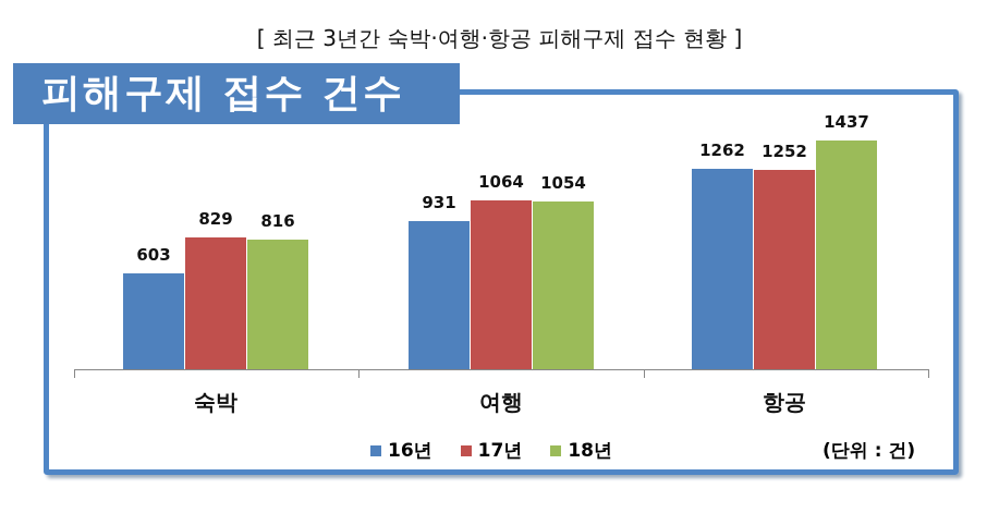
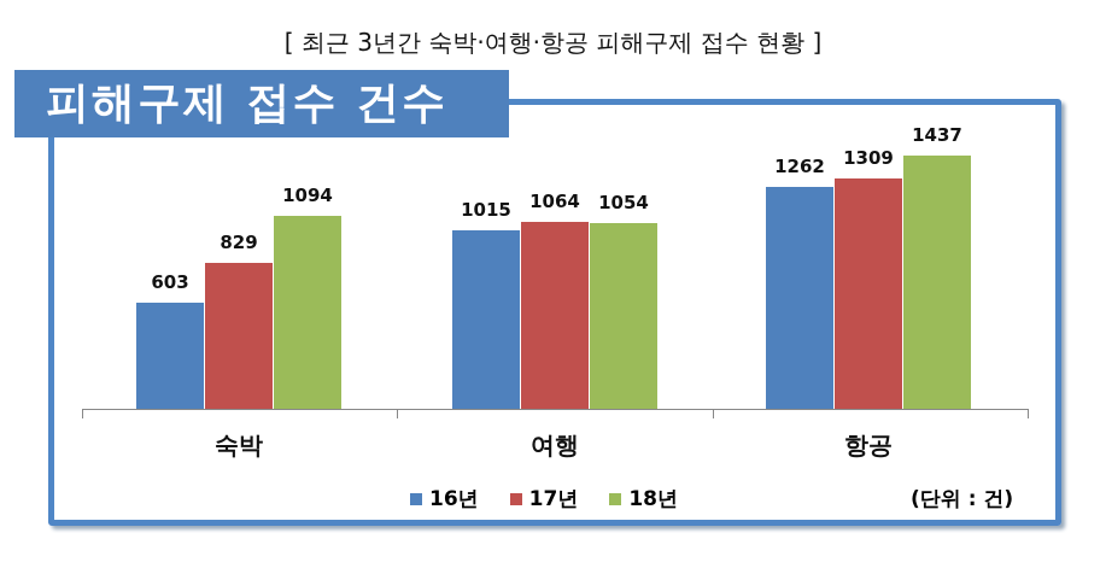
18년/숙박: 816 -> 1094
16년/여행: 931 -> 1015
17년/항공: 1252 -> 1309
